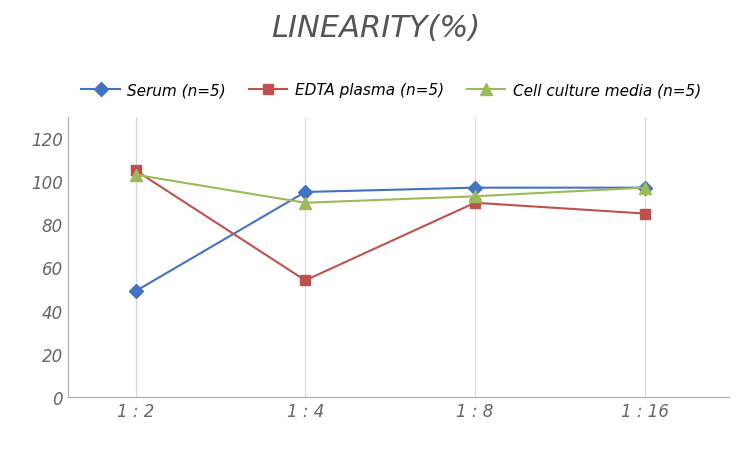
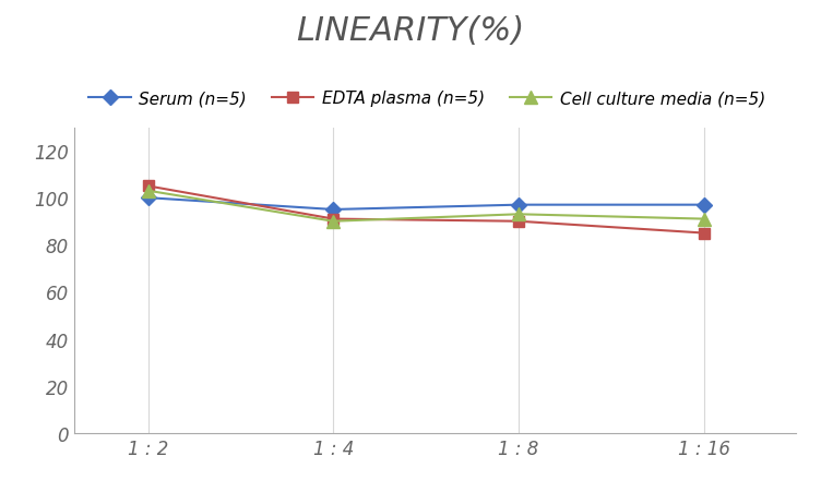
Serum (n=5)/1 : 2: 49 -> 100
EDTA plasma (n=5)/1 : 4: 54 -> 91
Cell culture media (n=5)/1 : 16: 97 -> 91
